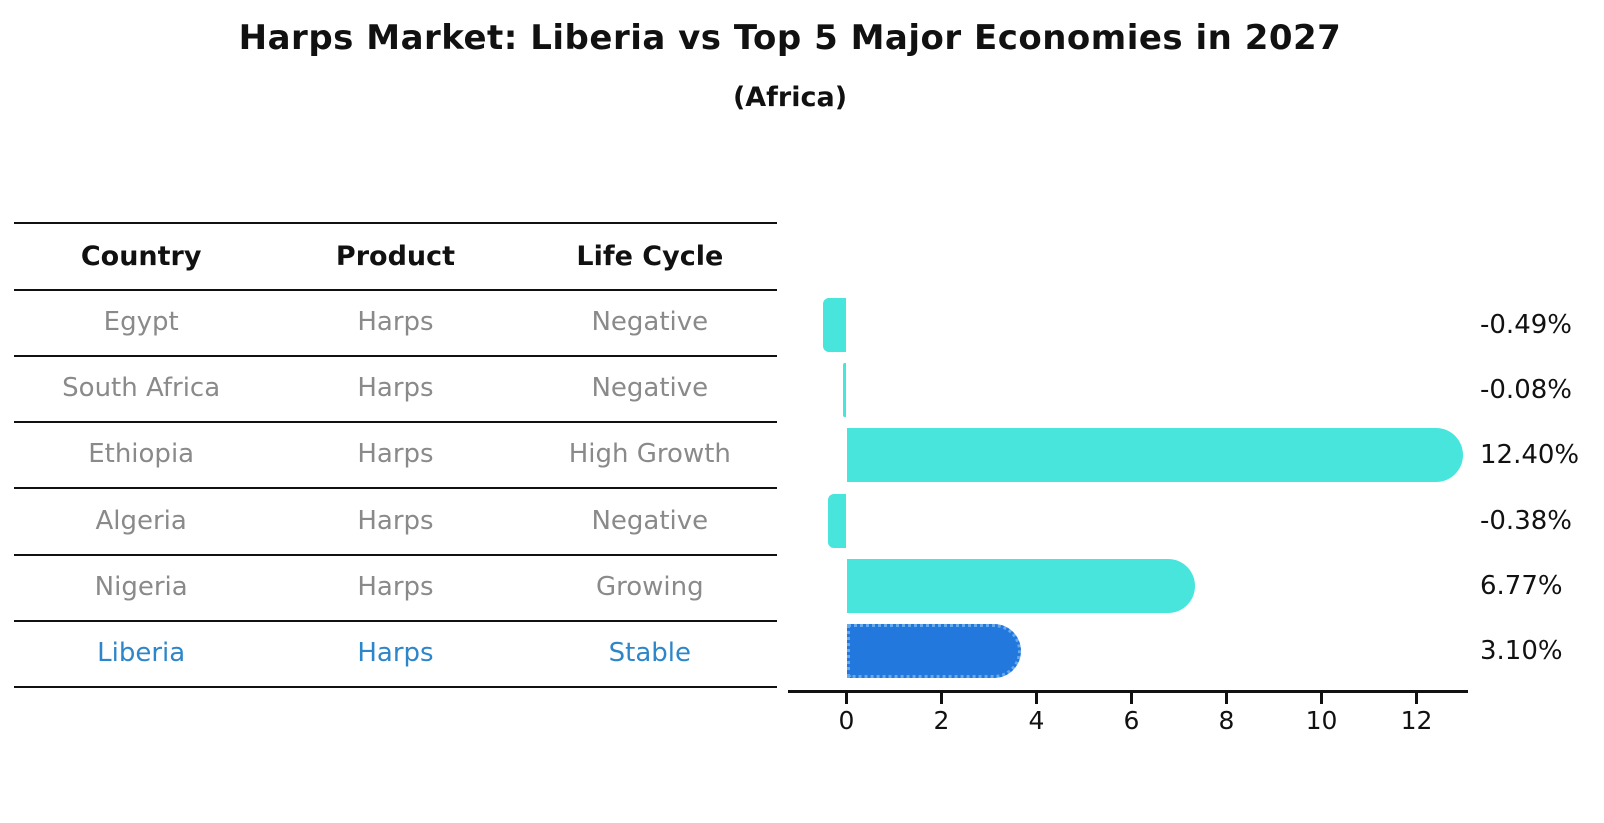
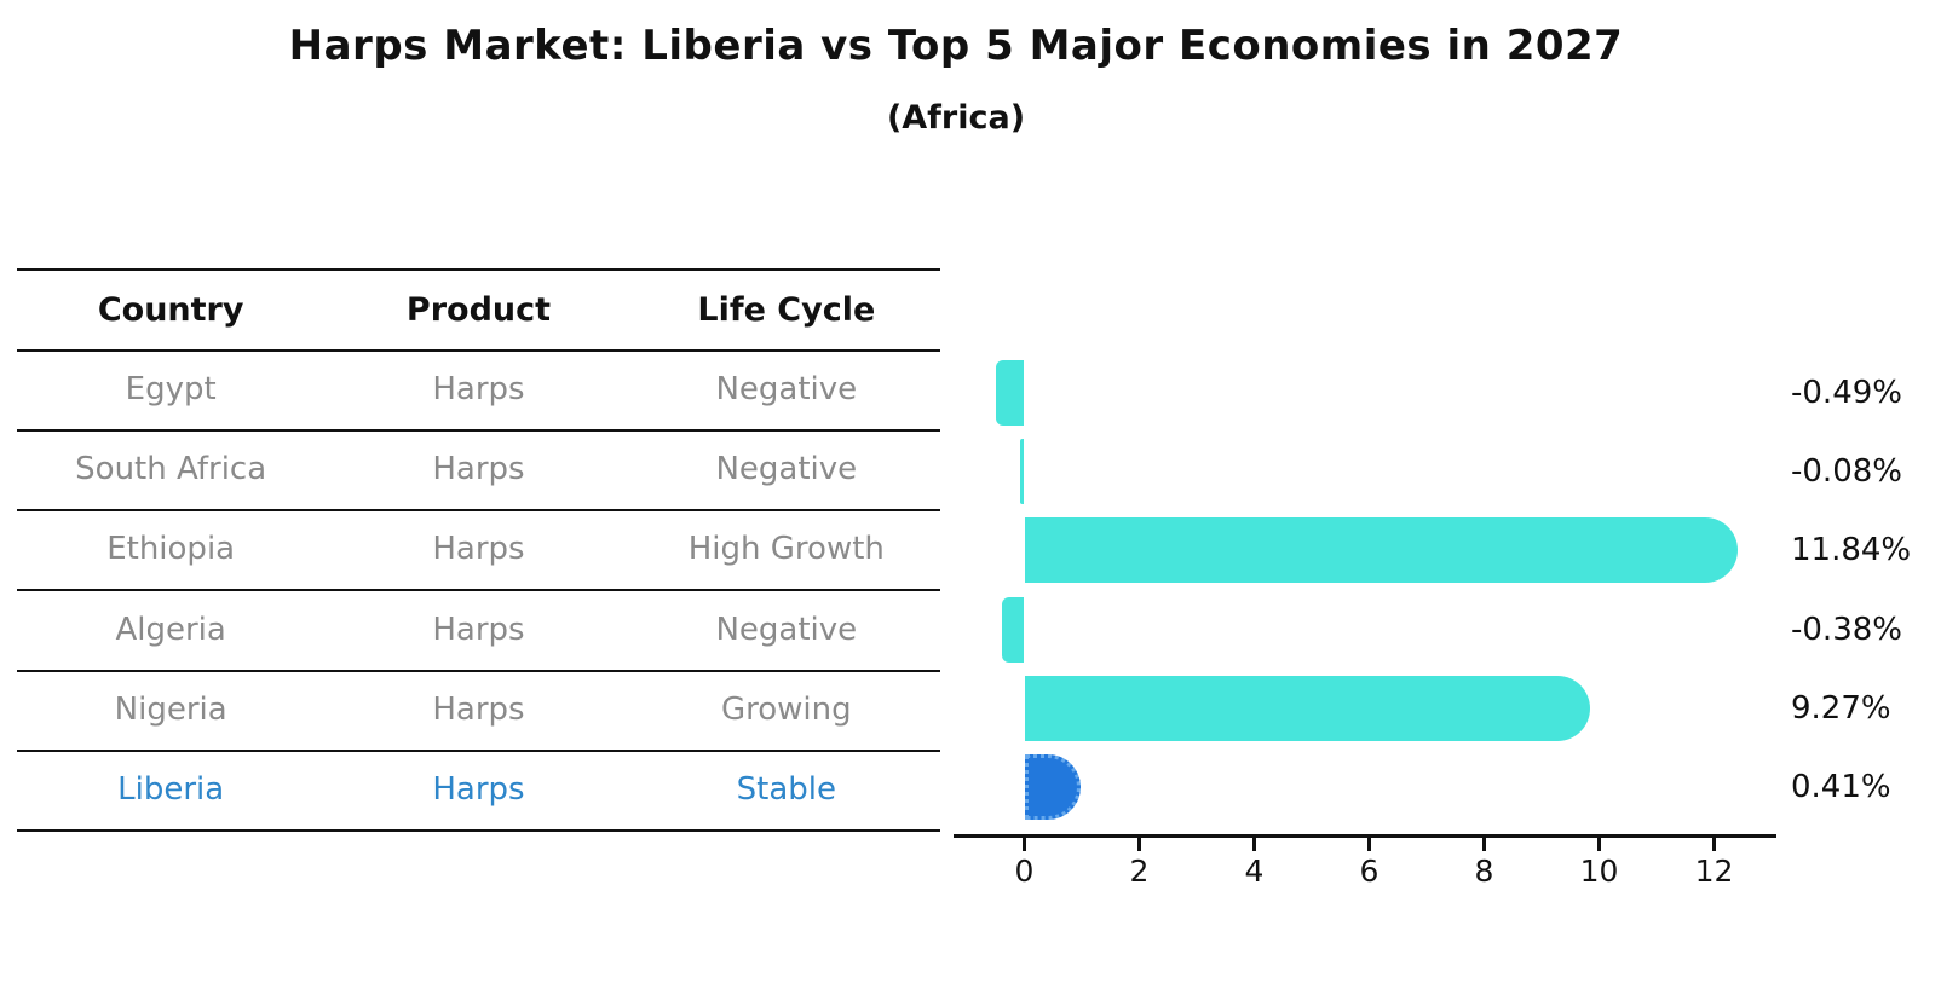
Ethiopia: 12.40% -> 11.84%
Nigeria: 6.77% -> 9.27%
Liberia: 3.10% -> 0.41%
